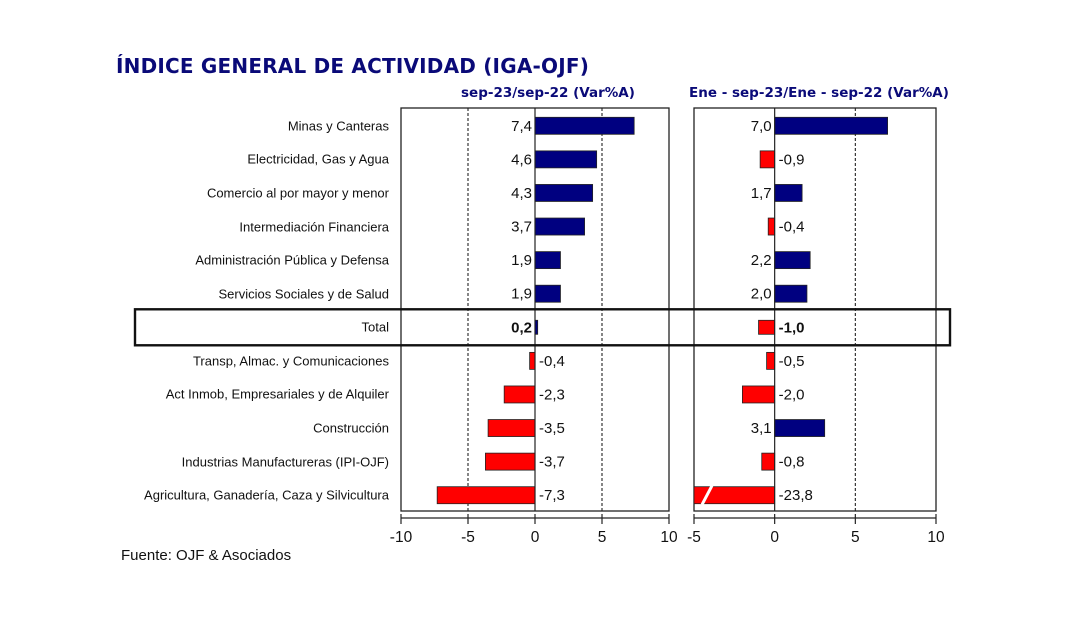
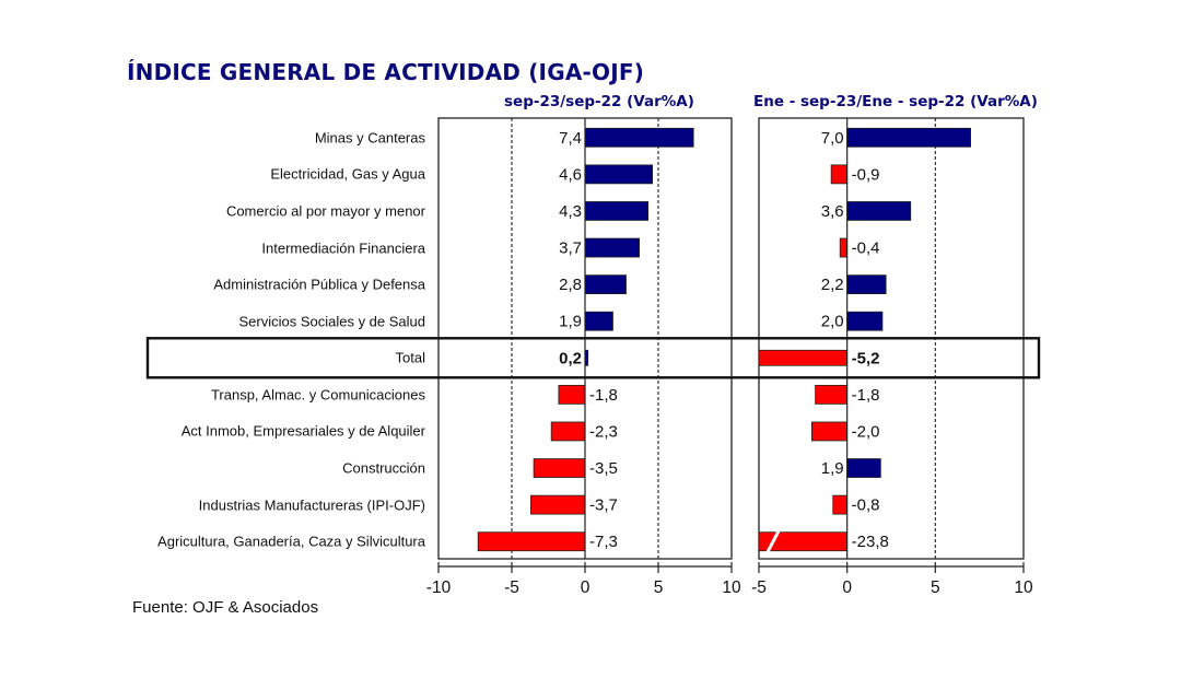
sep-23/sep-22 (Var%A)/Administración Pública y Defensa: 1,9 -> 2,8
sep-23/sep-22 (Var%A)/Transp, Almac. y Comunicaciones: -0,4 -> -1,8
Ene - sep-23/Ene - sep-22 (Var%A)/Comercio al por mayor y menor: 1,7 -> 3,6
Ene - sep-23/Ene - sep-22 (Var%A)/Total: -1,0 -> -5,2
Ene - sep-23/Ene - sep-22 (Var%A)/Transp, Almac. y Comunicaciones: -0,5 -> -1,8
Ene - sep-23/Ene - sep-22 (Var%A)/Construcción: 3,1 -> 1,9
